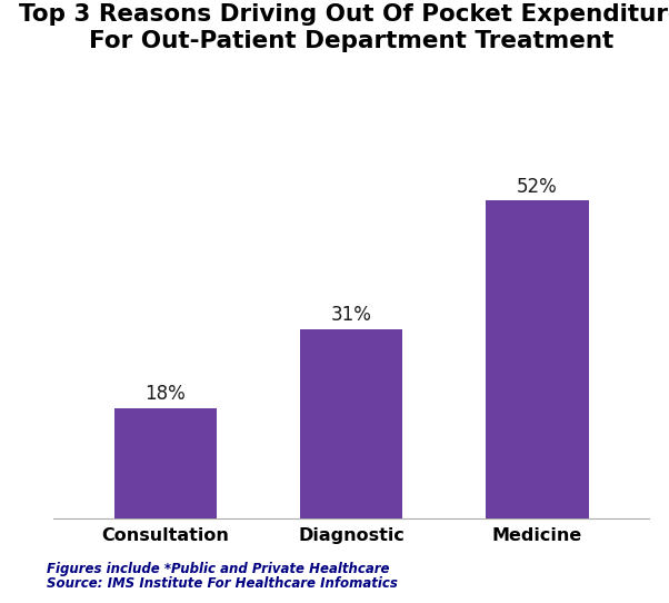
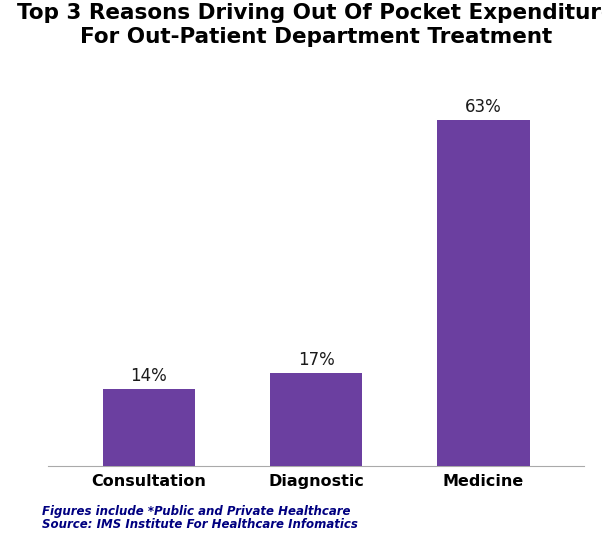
Consultation: 18% -> 14%
Diagnostic: 31% -> 17%
Medicine: 52% -> 63%
